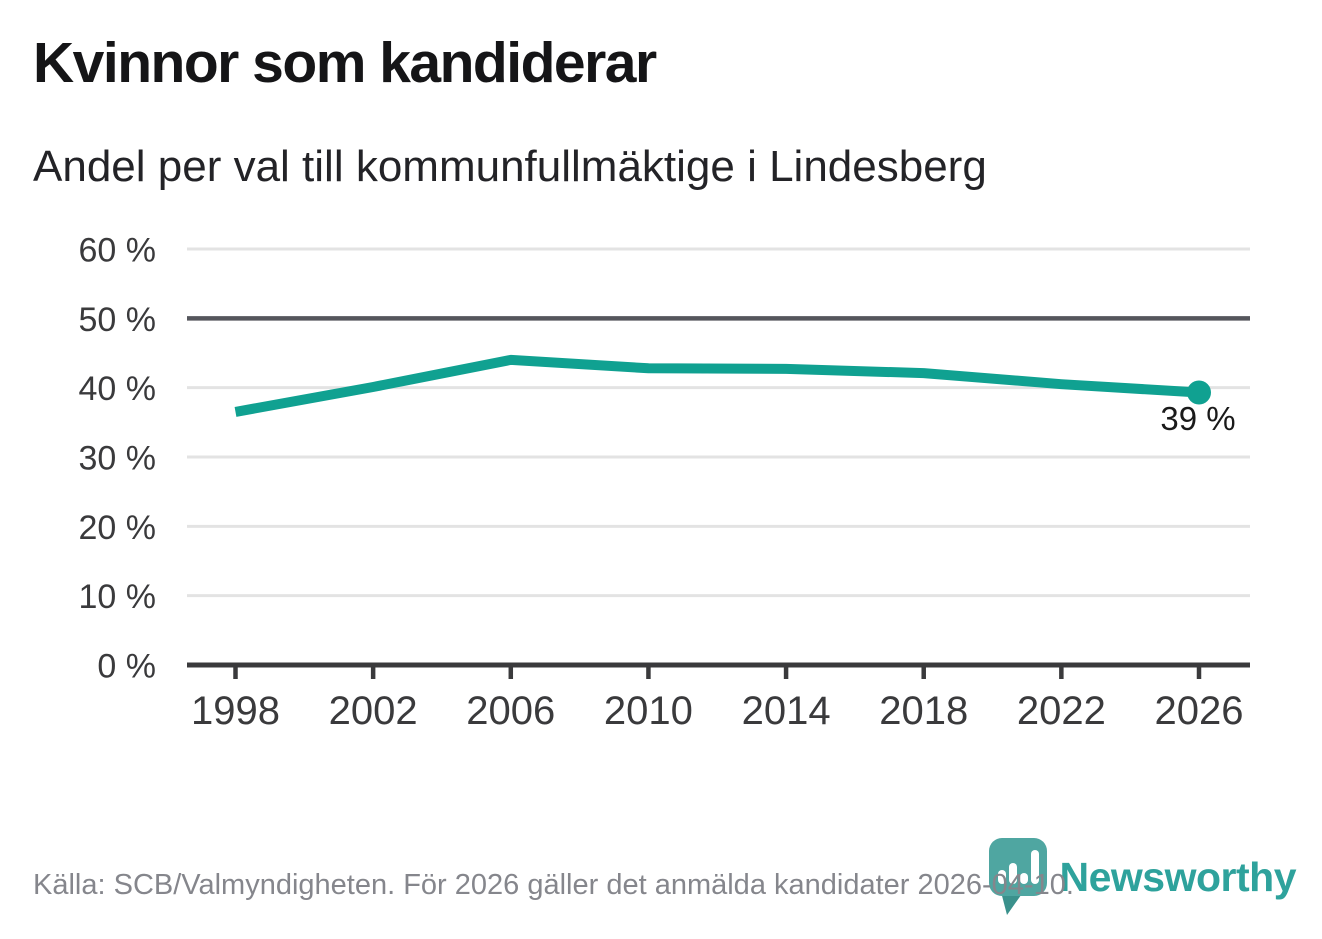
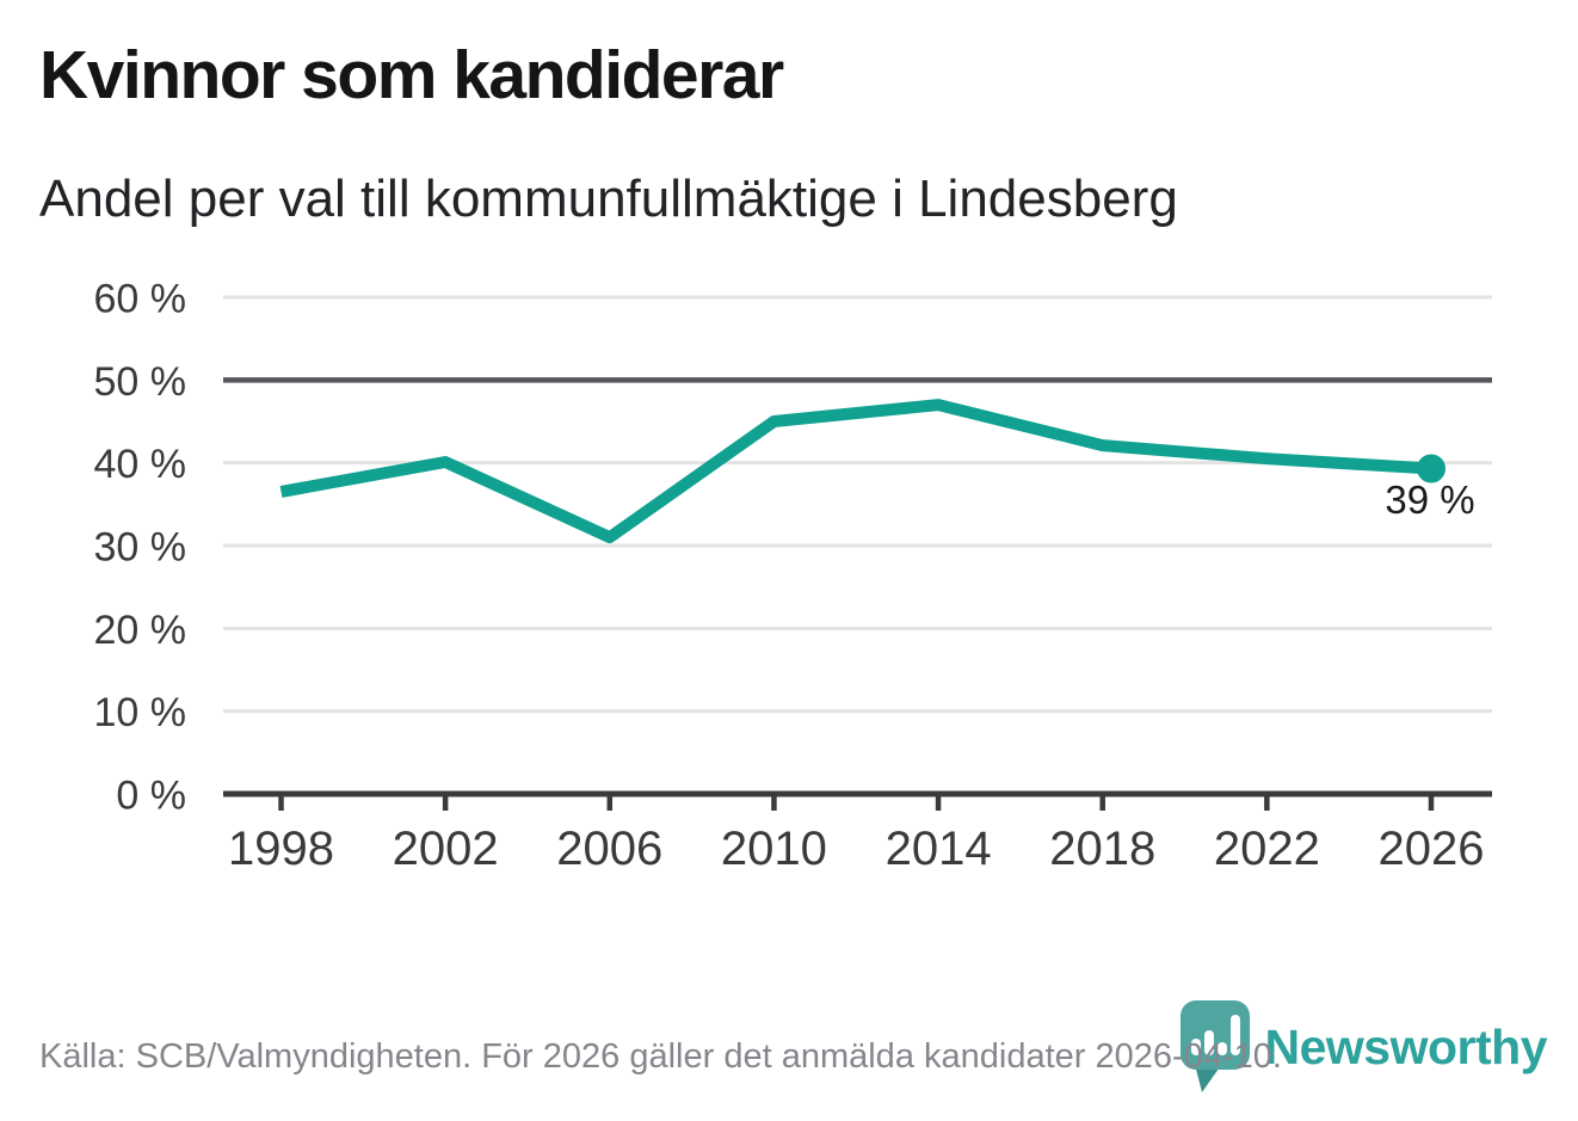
2006: 44% -> 31%
2010: 43% -> 45%
2014: 43% -> 47%
